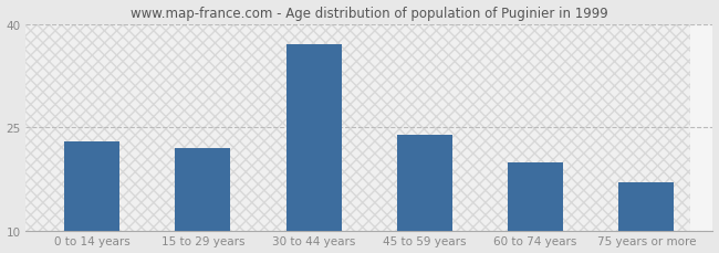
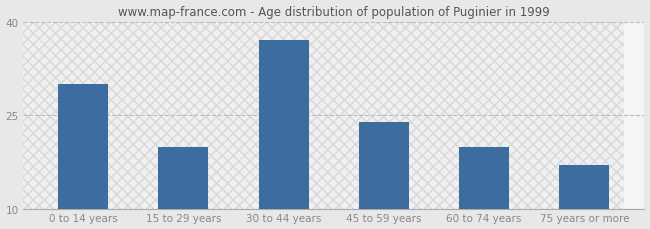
0 to 14 years: 23 -> 30
15 to 29 years: 22 -> 20
